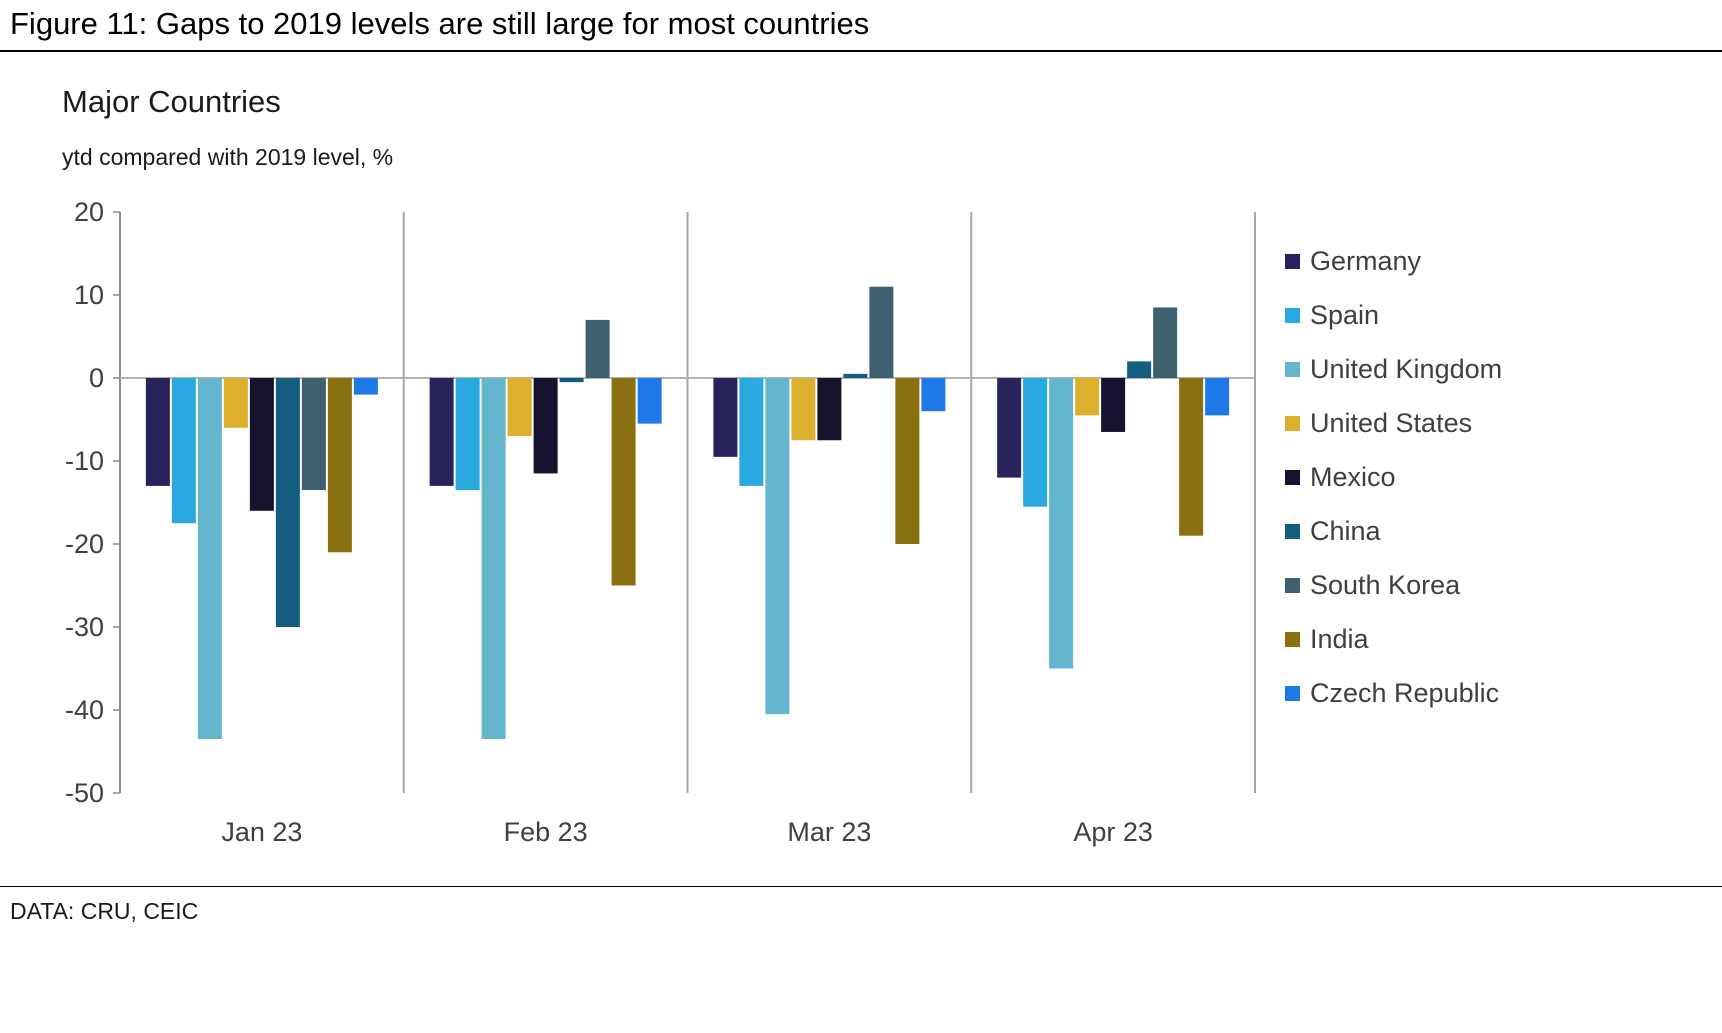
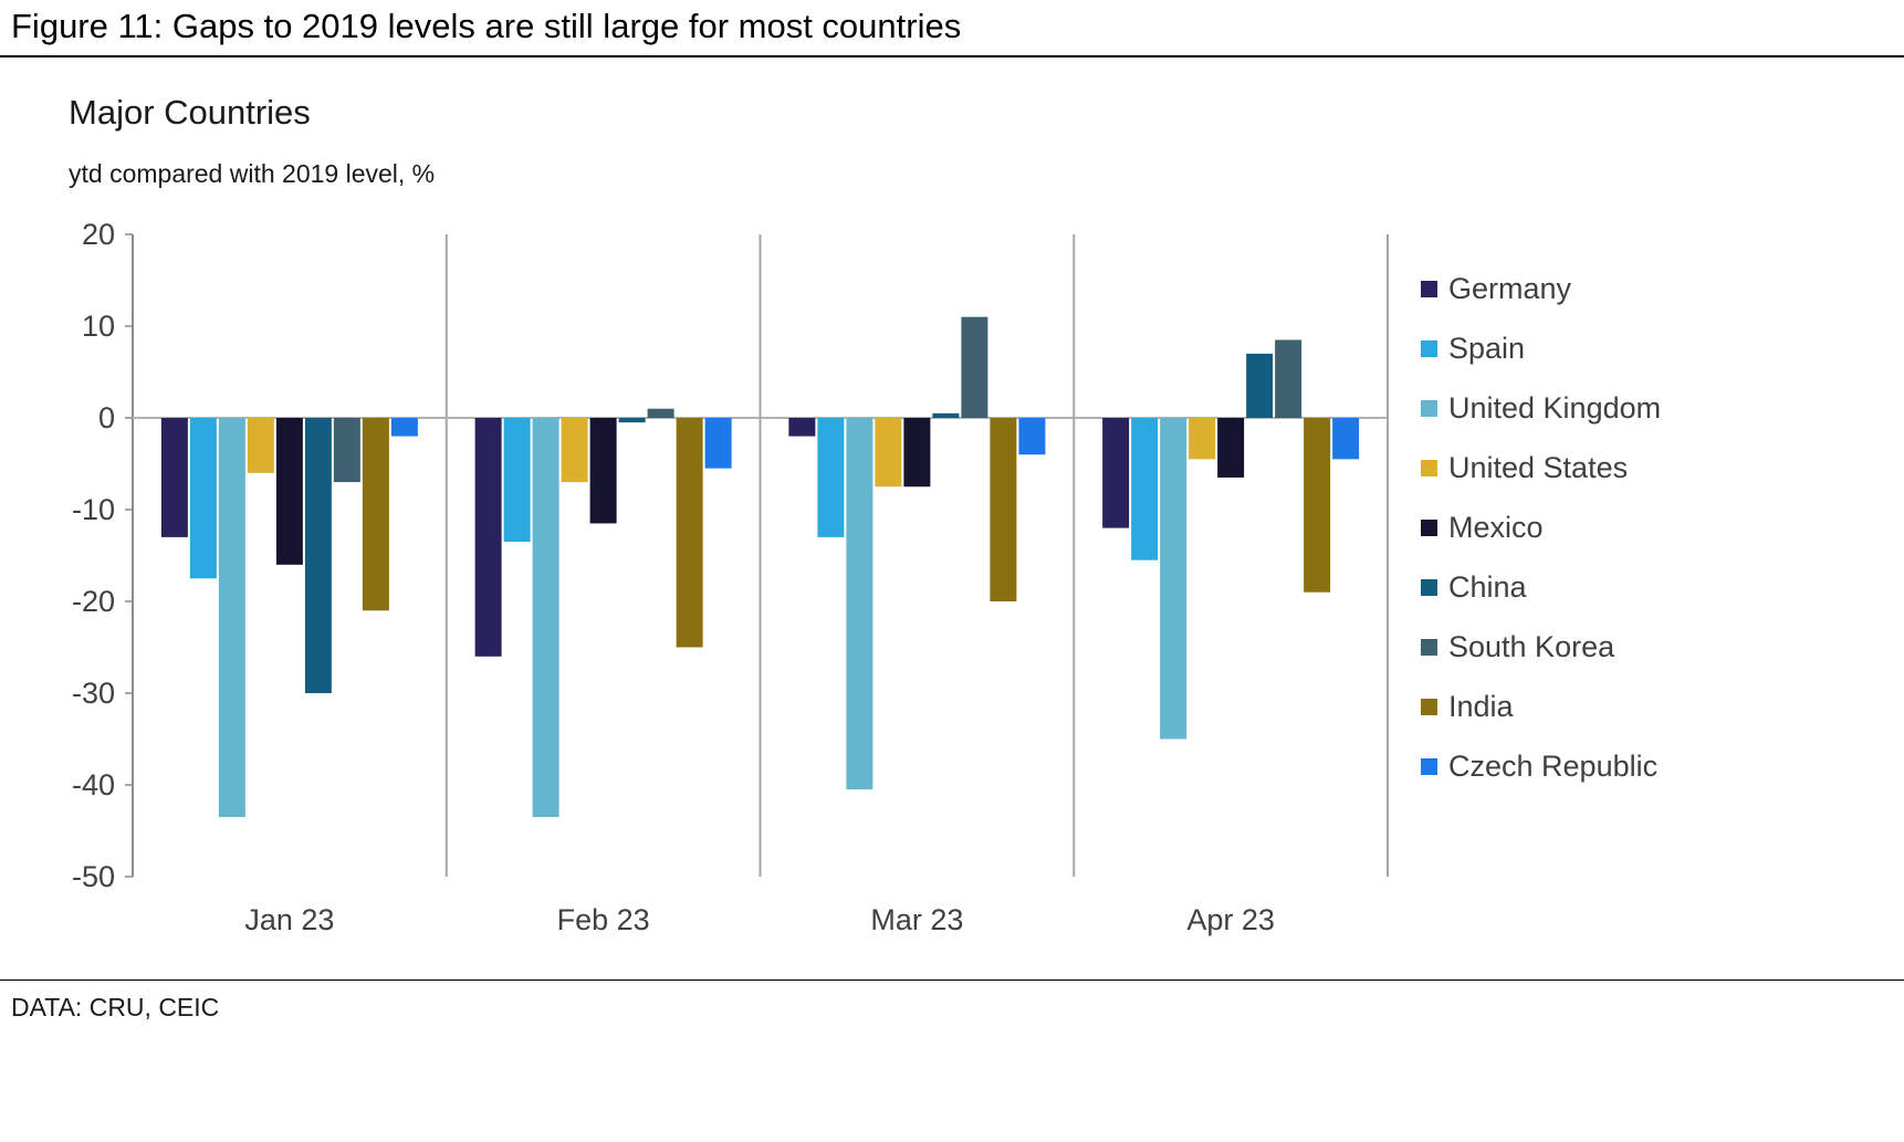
South Korea/Jan 23: -14 -> -7
Germany/Feb 23: -13 -> -26
South Korea/Feb 23: 7 -> 1
Germany/Mar 23: -10 -> -2
China/Apr 23: 2 -> 7
